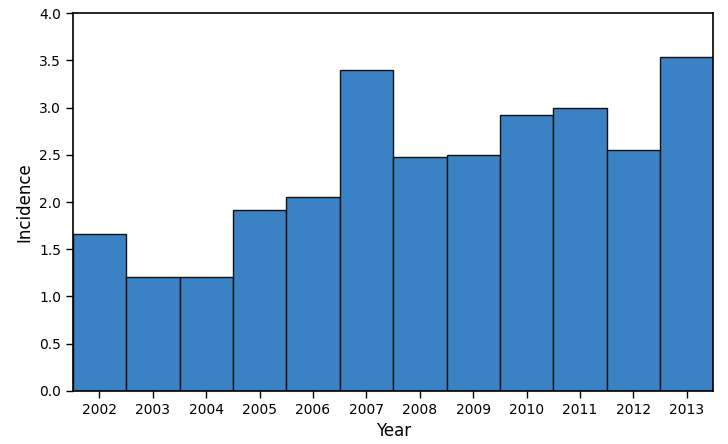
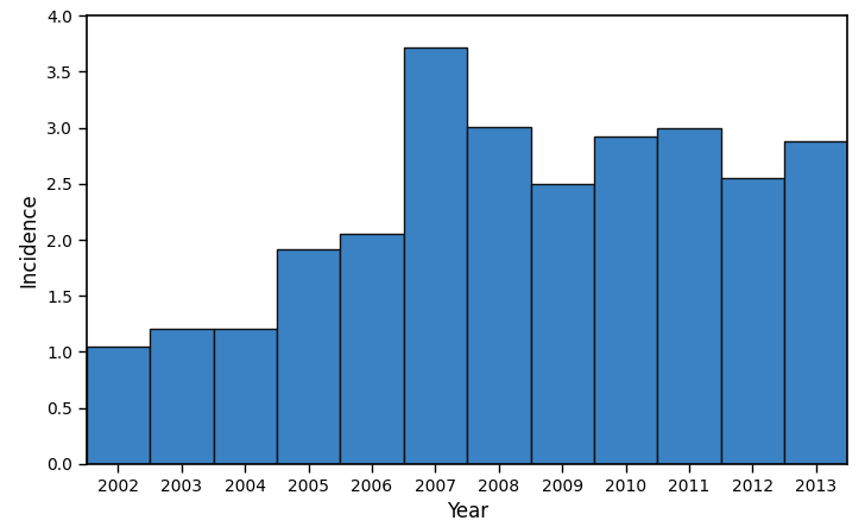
2002: 1.66 -> 1.05
2007: 3.40 -> 3.72
2008: 2.48 -> 3.01
2013: 3.54 -> 2.88
